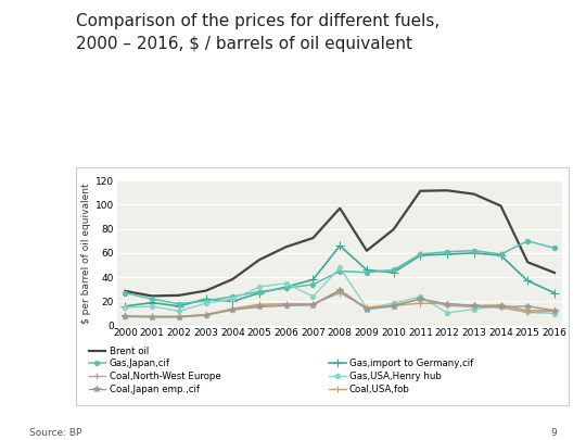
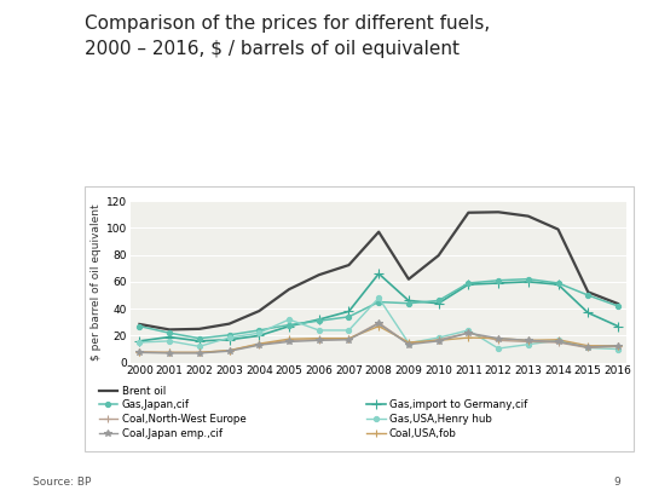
Gas,import to Germany,cif/2003: 22 -> 17
Gas,USA,Henry hub/2006: 35 -> 24
Gas,Japan,cif/2015: 70 -> 50
Coal,Japan emp.,cif/2015: 16 -> 12
Gas,Japan,cif/2016: 64 -> 42
